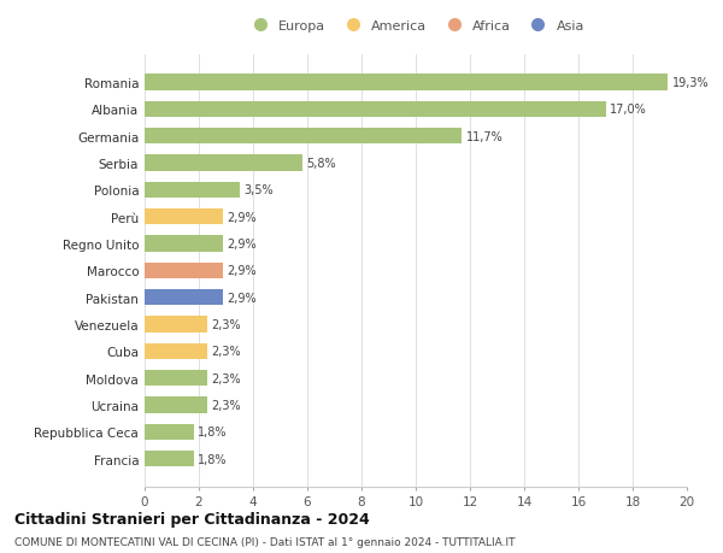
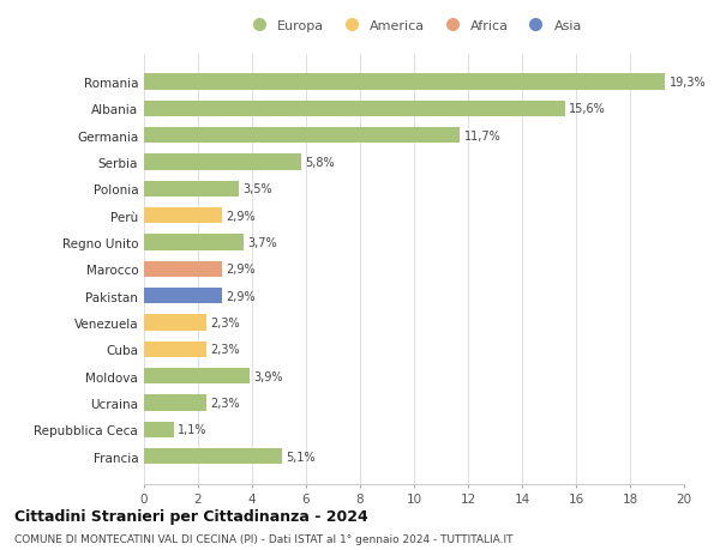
Albania: 17,0% -> 15,6%
Regno Unito: 2,9% -> 3,7%
Moldova: 2,3% -> 3,9%
Repubblica Ceca: 1,8% -> 1,1%
Francia: 1,8% -> 5,1%
